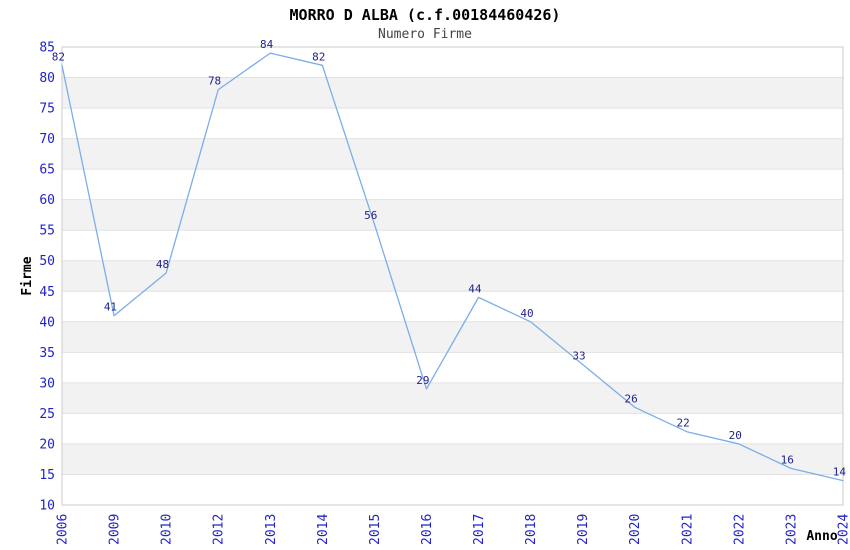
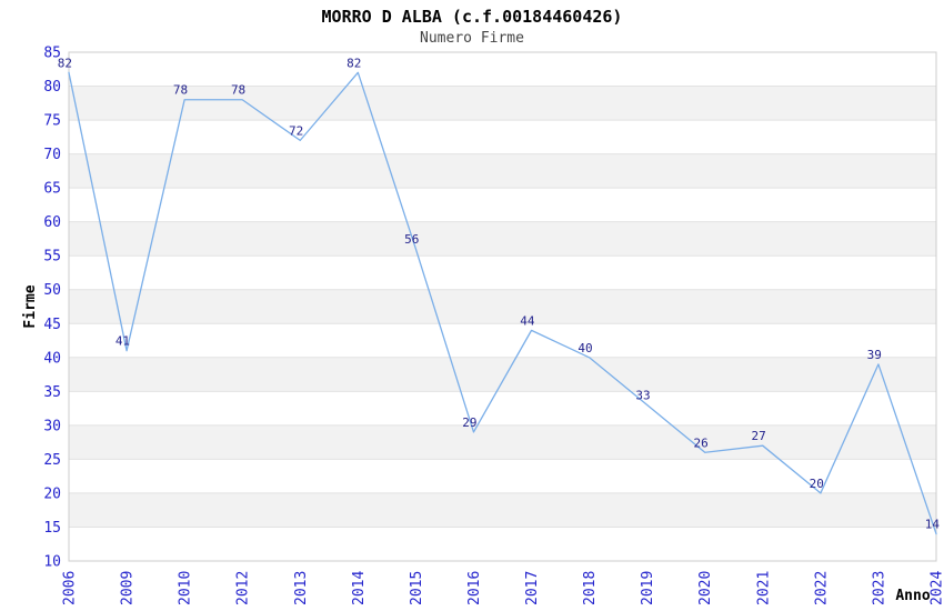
2010: 48 -> 78
2013: 84 -> 72
2021: 22 -> 27
2023: 16 -> 39
